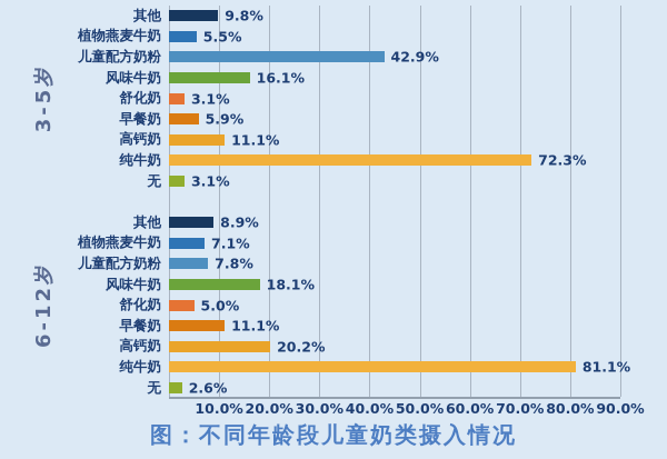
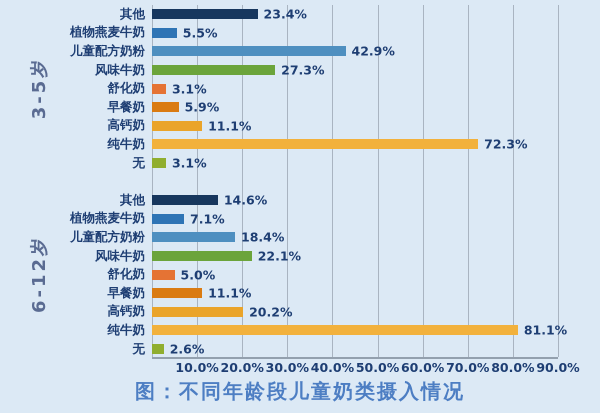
3-5岁/其他: 9.8% -> 23.4%
6-12岁/其他: 8.9% -> 14.6%
6-12岁/儿童配方奶粉: 7.8% -> 18.4%
3-5岁/风味牛奶: 16.1% -> 27.3%
6-12岁/风味牛奶: 18.1% -> 22.1%
